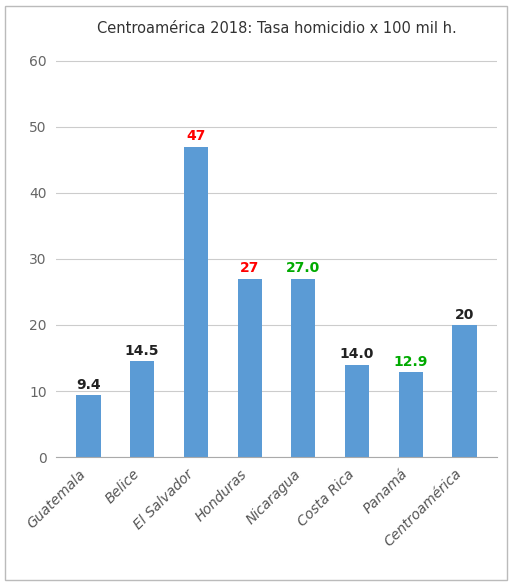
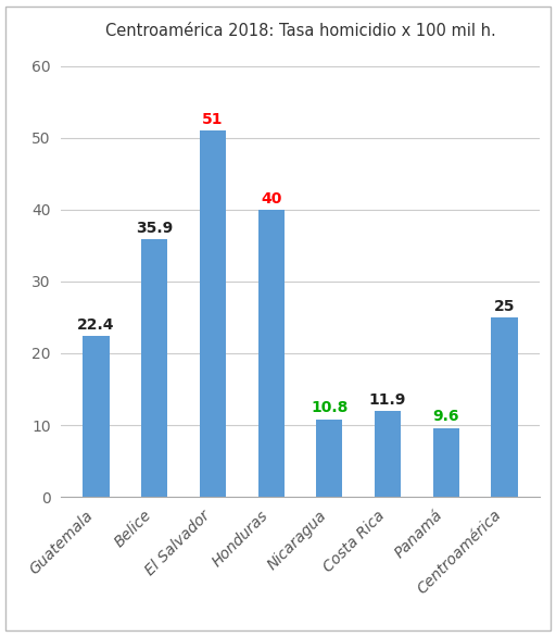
Guatemala: 9.4 -> 22.4
Belice: 14.5 -> 35.9
El Salvador: 47 -> 51
Honduras: 27 -> 40
Nicaragua: 27.0 -> 10.8
Costa Rica: 14.0 -> 11.9
Panamá: 12.9 -> 9.6
Centroamérica: 20 -> 25
